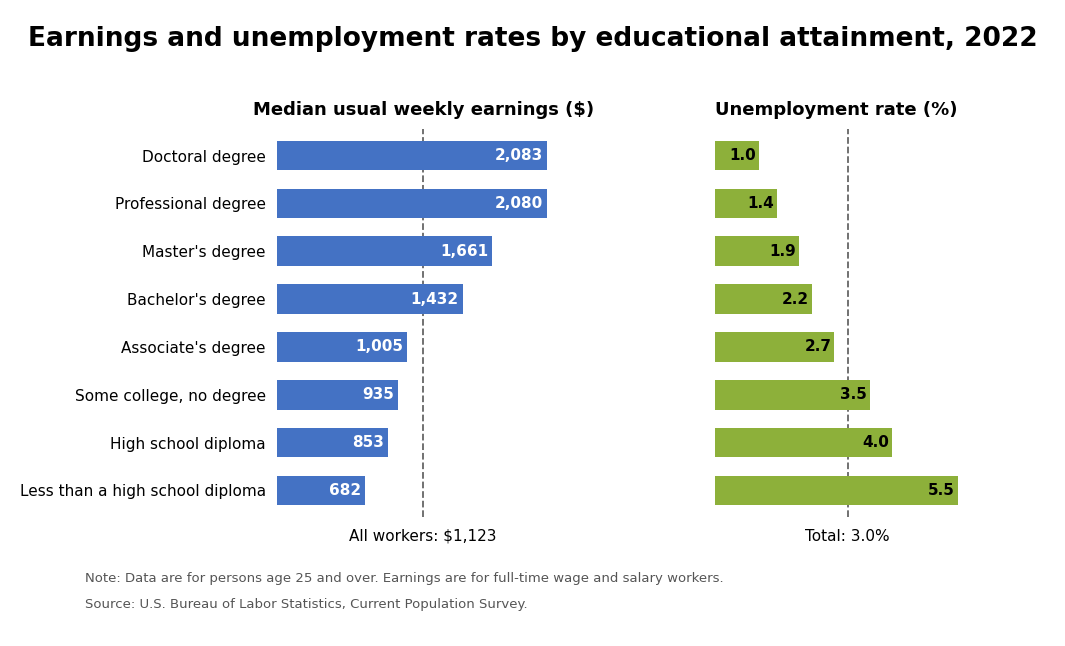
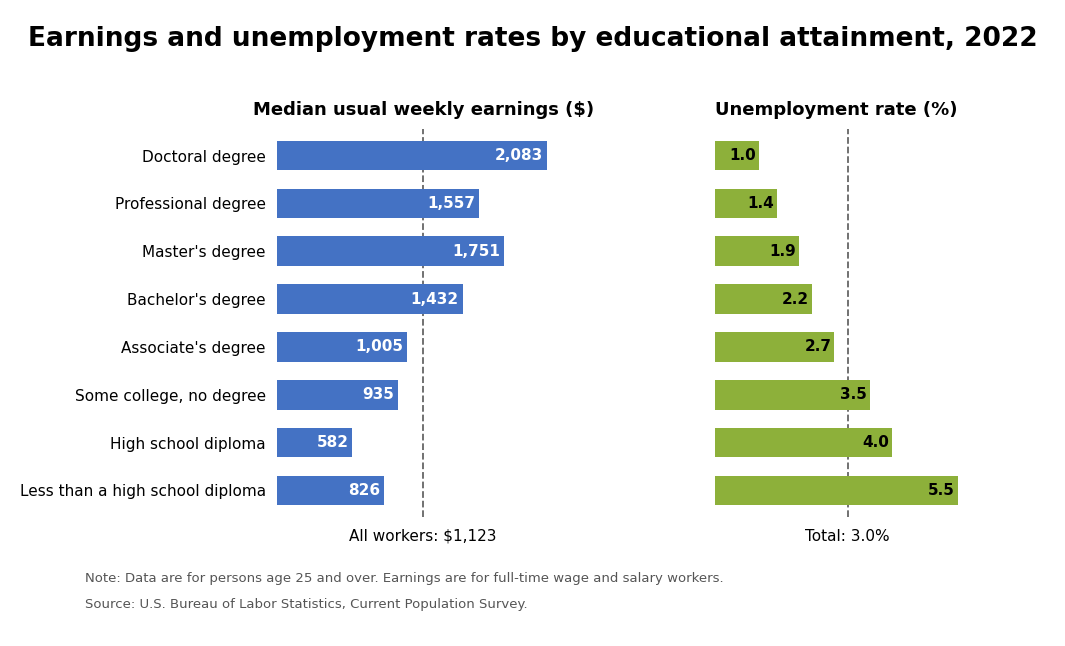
Median usual weekly earnings ($)/Professional degree: 2,080 -> 1,557
Median usual weekly earnings ($)/Master's degree: 1,661 -> 1,751
Median usual weekly earnings ($)/High school diploma: 853 -> 582
Median usual weekly earnings ($)/Less than a high school diploma: 682 -> 826
